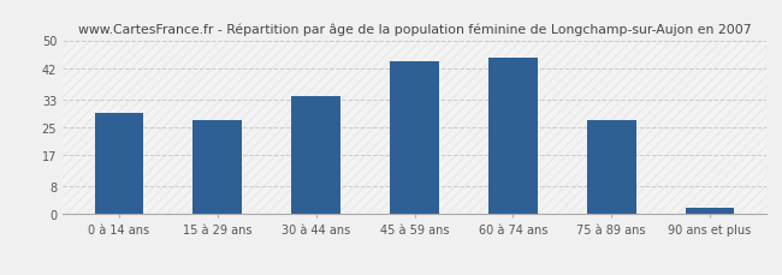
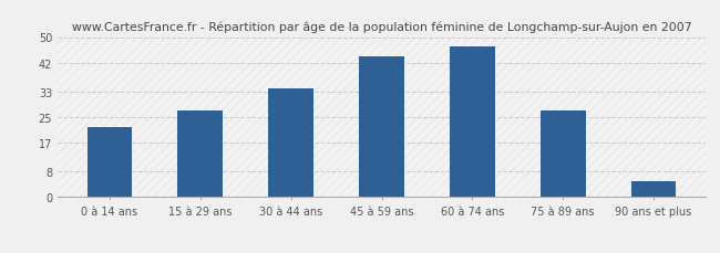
0 à 14 ans: 29 -> 22
60 à 74 ans: 45 -> 47
90 ans et plus: 2 -> 5
